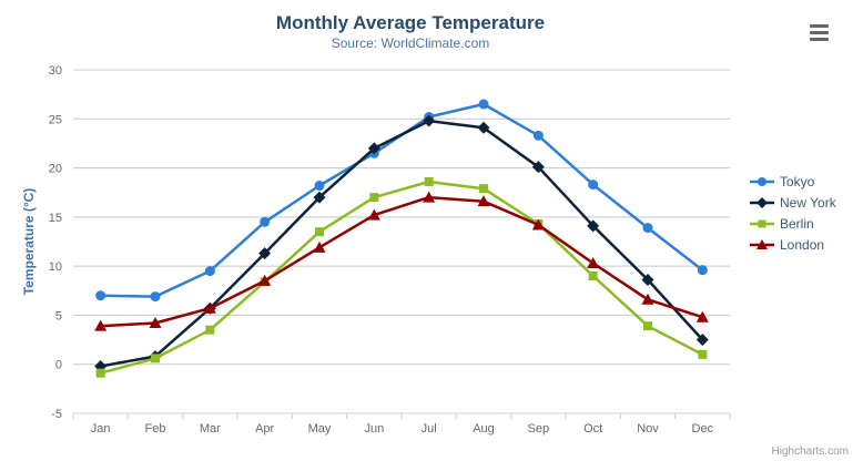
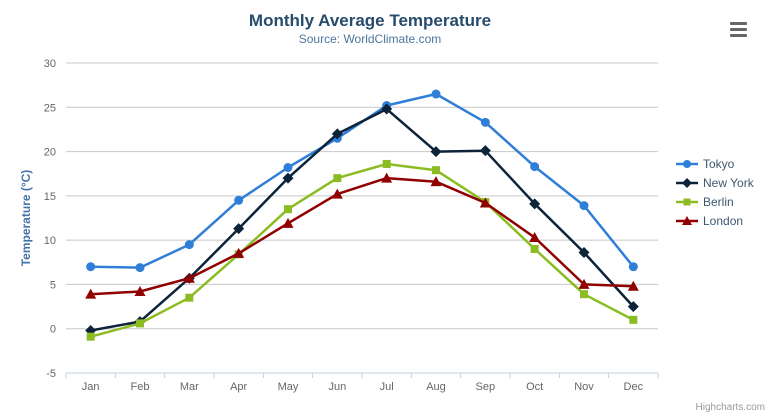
New York/Aug: 24 -> 20
London/Nov: 7 -> 5
Tokyo/Dec: 10 -> 7
